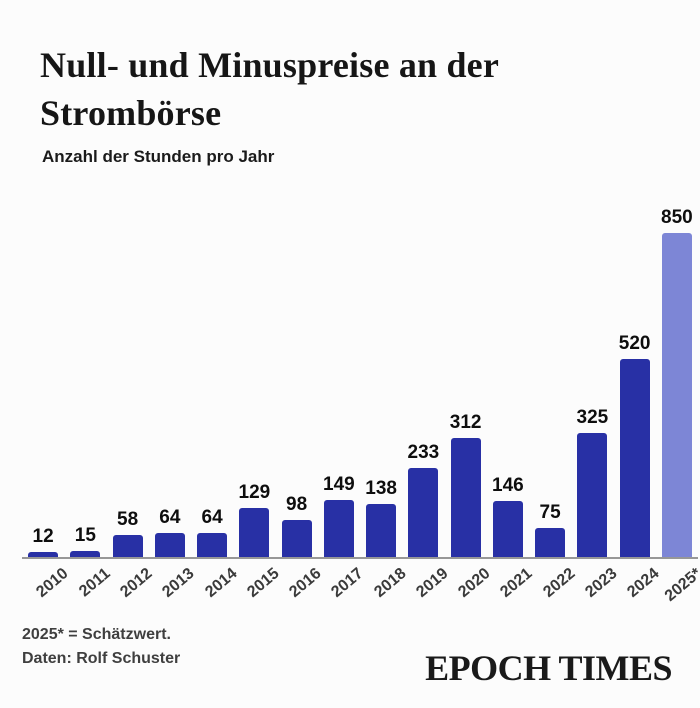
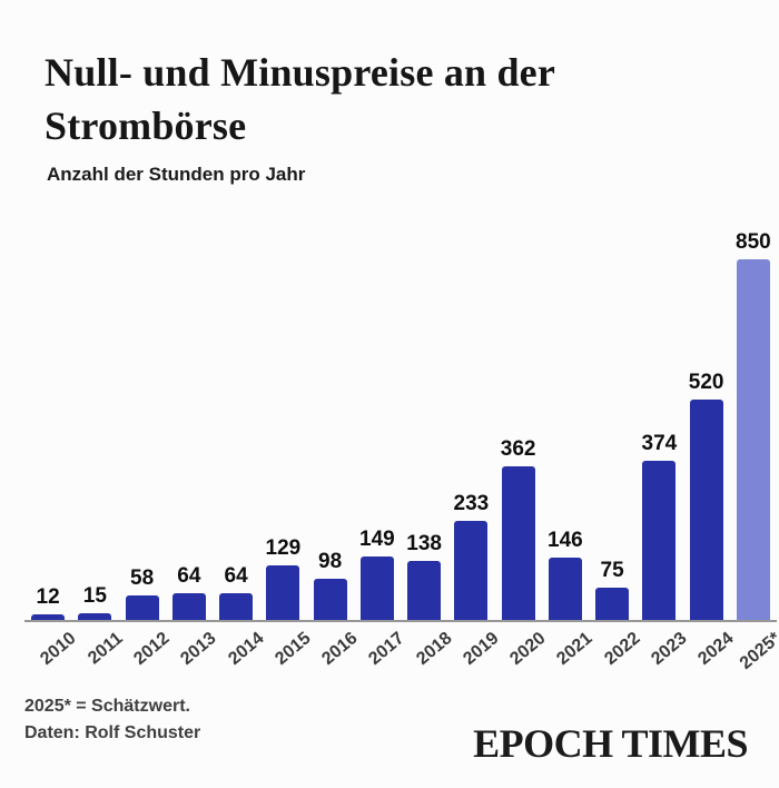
2020: 312 -> 362
2023: 325 -> 374
